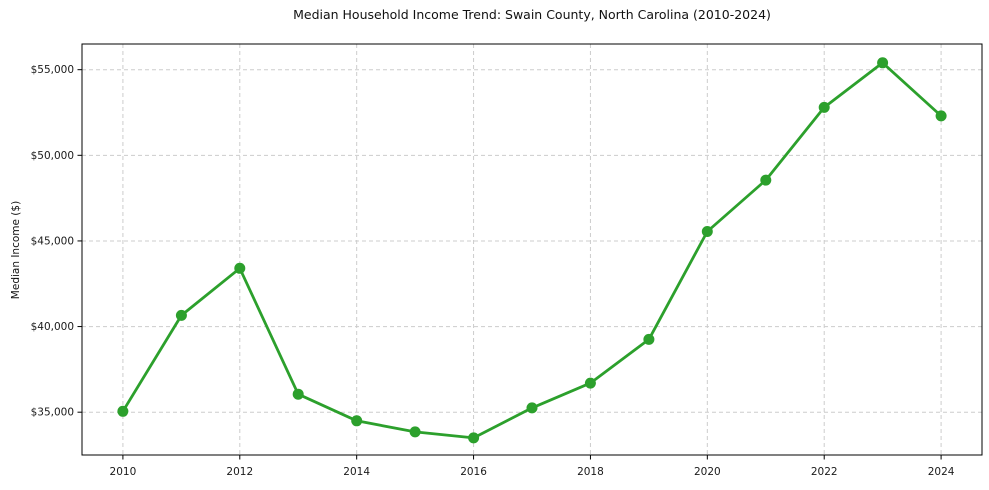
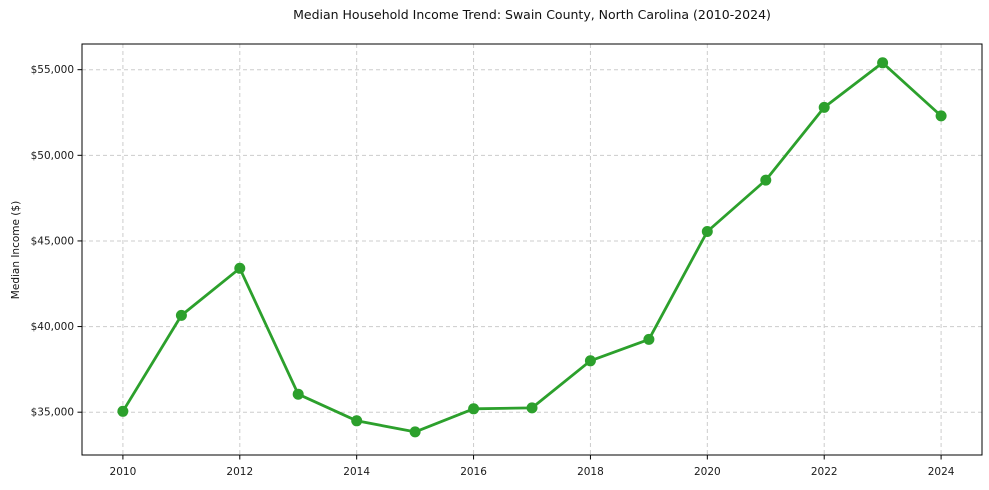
2016: $33500 -> $35200
2018: $36700 -> $38000
